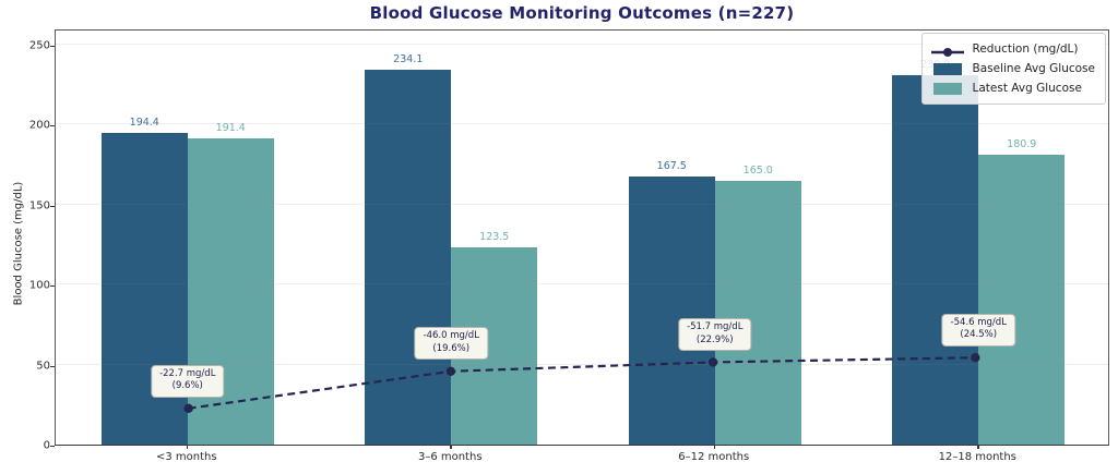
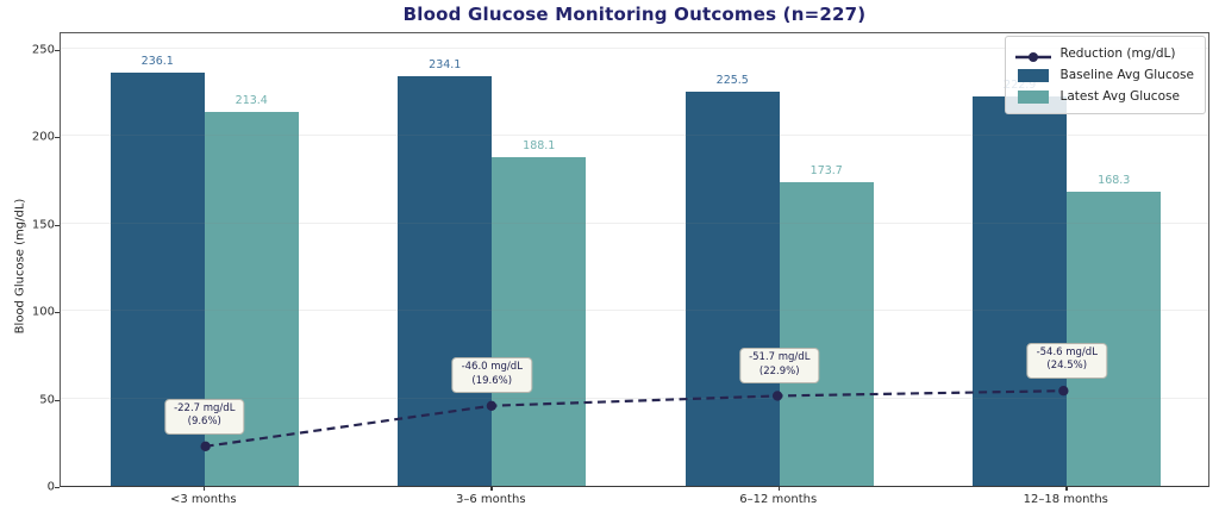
Baseline Avg Glucose/<3 months: 194.4 -> 236.1
Latest Avg Glucose/<3 months: 191.4 -> 213.4
Latest Avg Glucose/3–6 months: 123.5 -> 188.1
Baseline Avg Glucose/6–12 months: 167.5 -> 225.5
Latest Avg Glucose/6–12 months: 165.0 -> 173.7
Baseline Avg Glucose/12–18 months: 230.9 -> 222.9
Latest Avg Glucose/12–18 months: 180.9 -> 168.3
